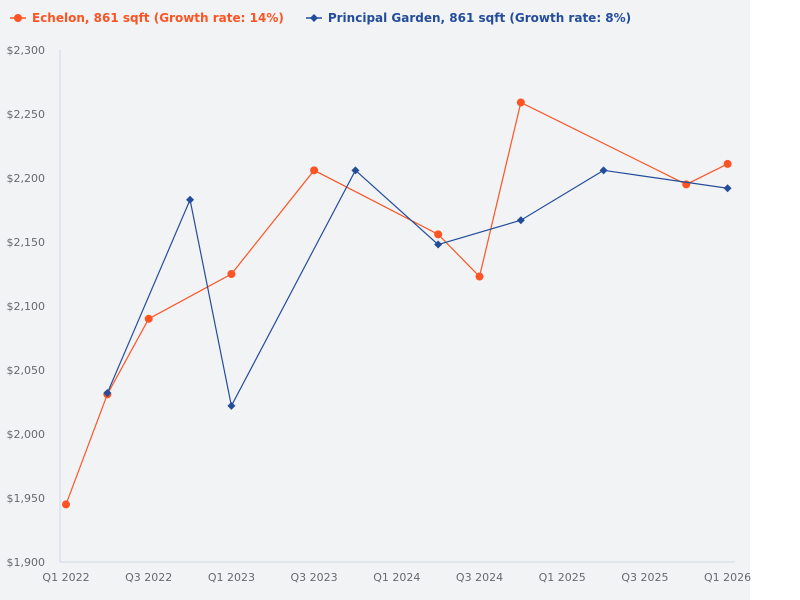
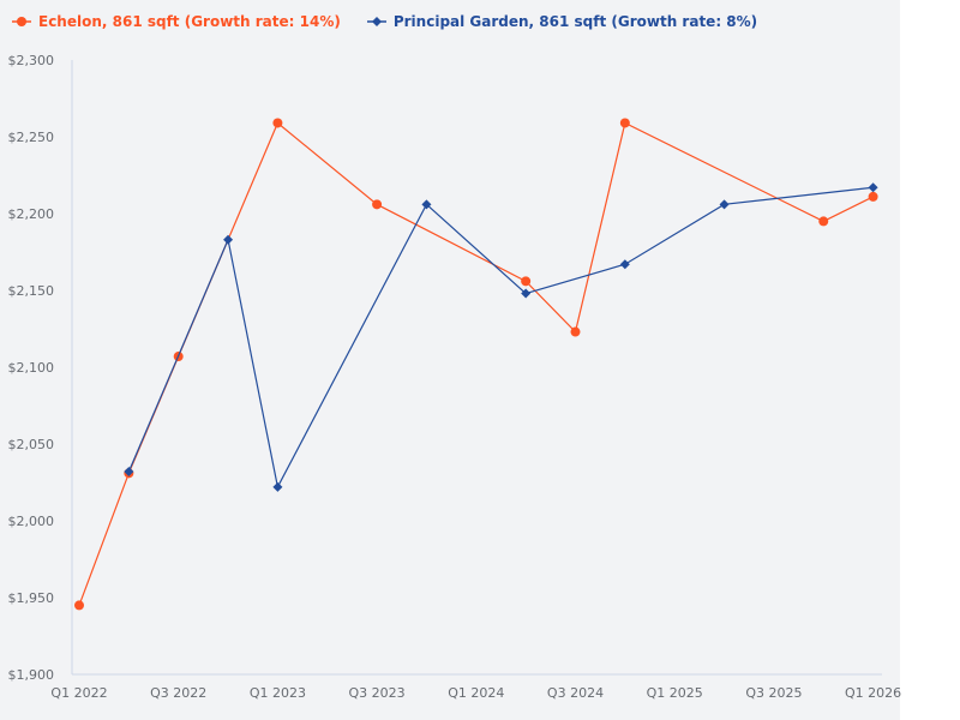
Echelon, 861 sqft (Growth rate: 14%)/Q3 2022: $2090 -> $2107
Echelon, 861 sqft (Growth rate: 14%)/Q1 2023: $2125 -> $2259
Principal Garden, 861 sqft (Growth rate: 8%)/Q1 2026: $2192 -> $2217
